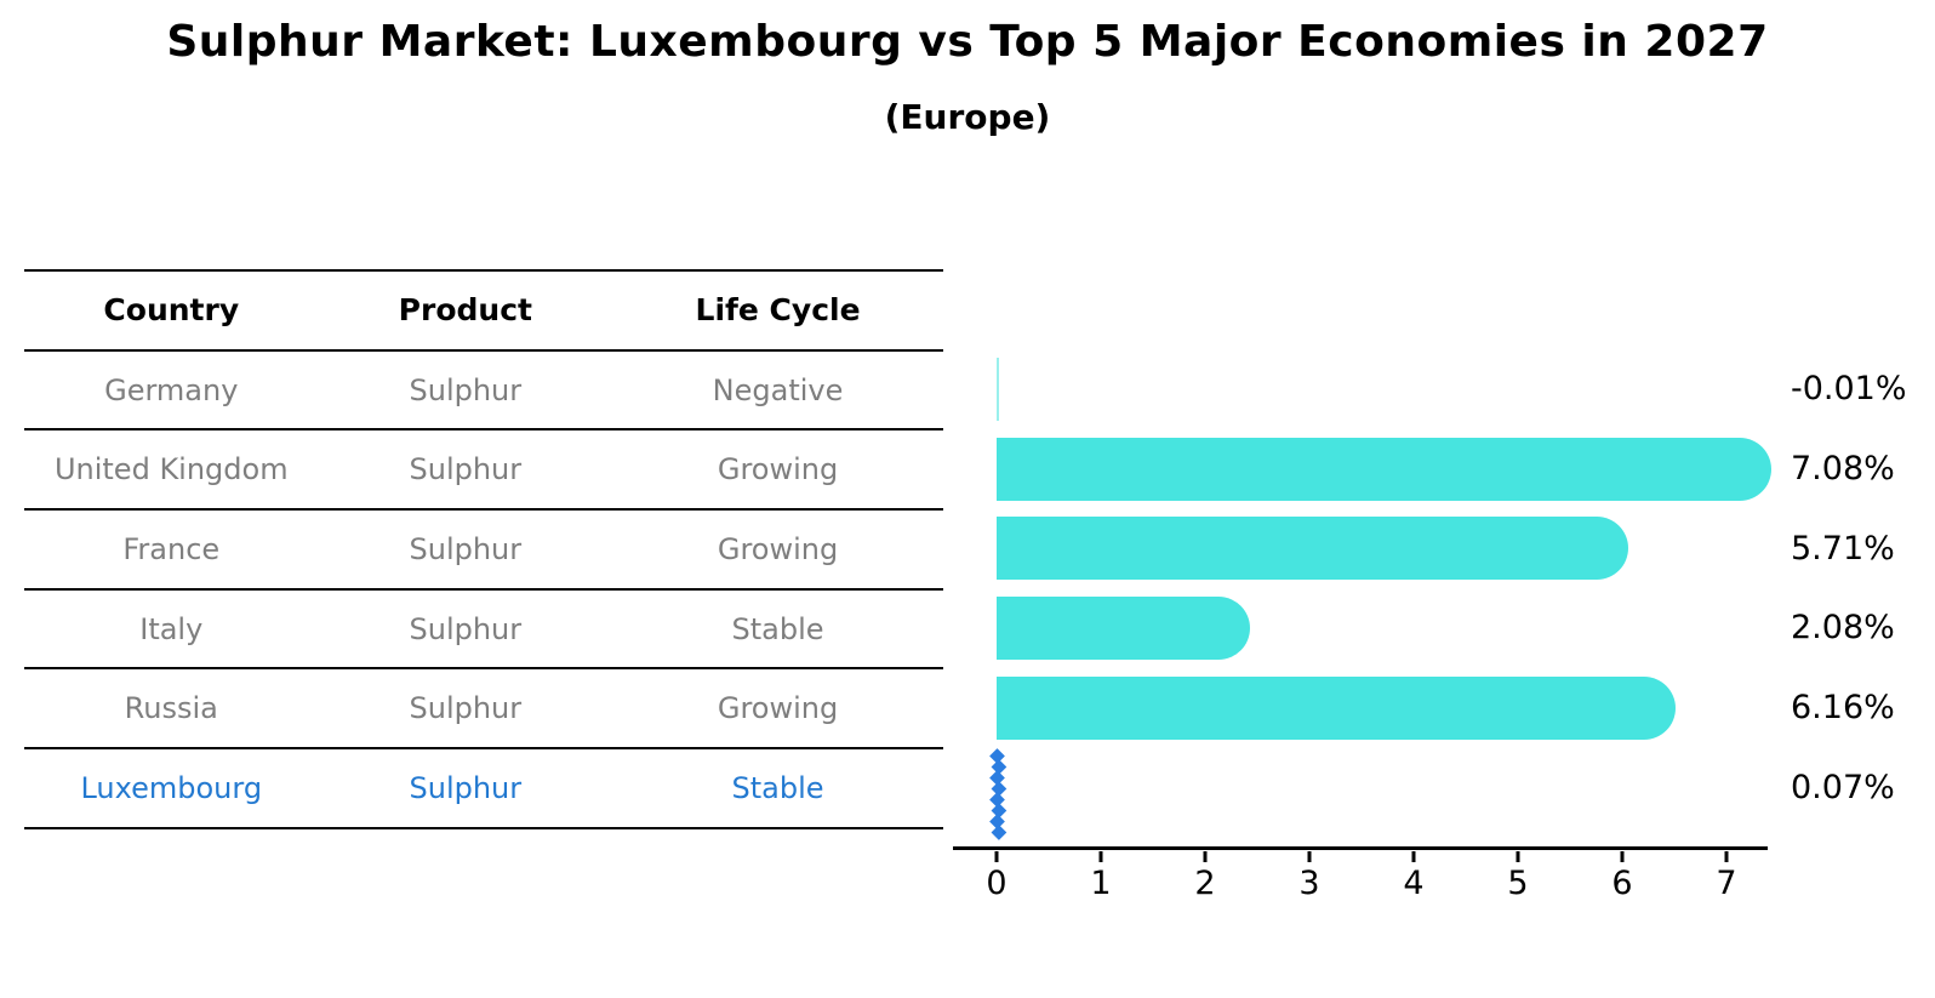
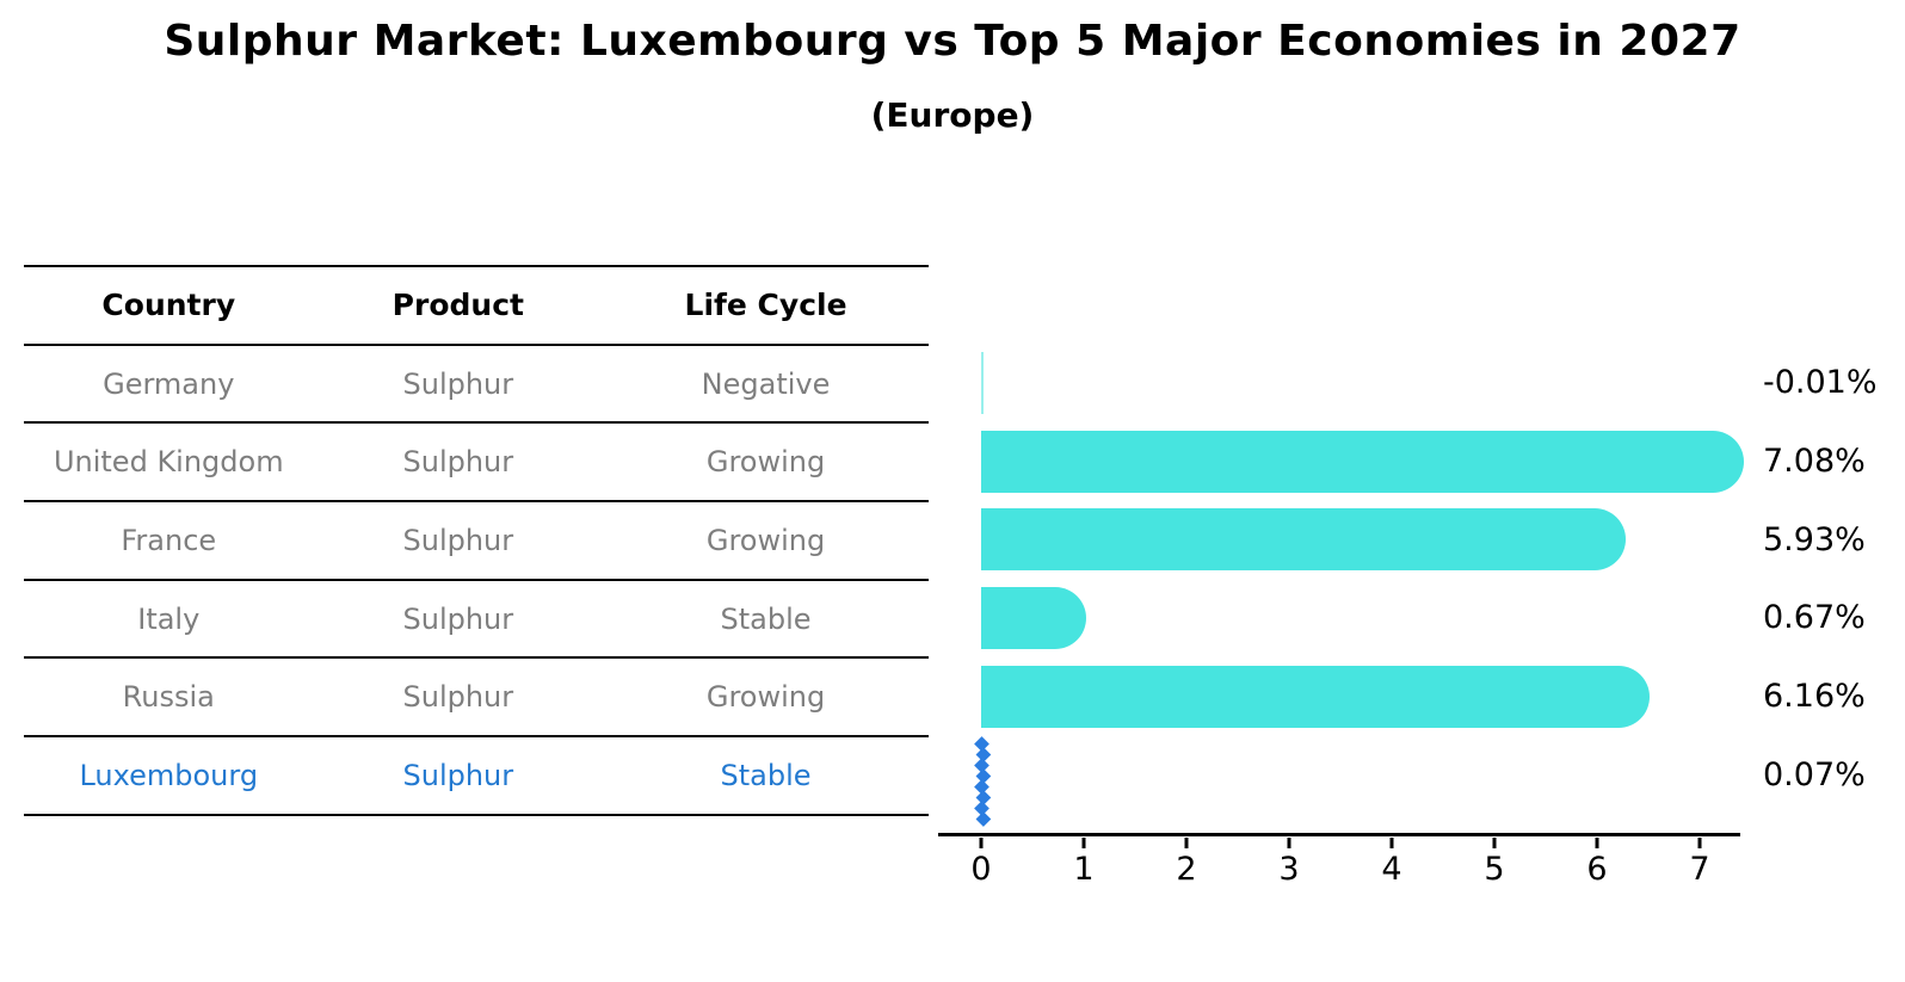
France: 5.71% -> 5.93%
Italy: 2.08% -> 0.67%
